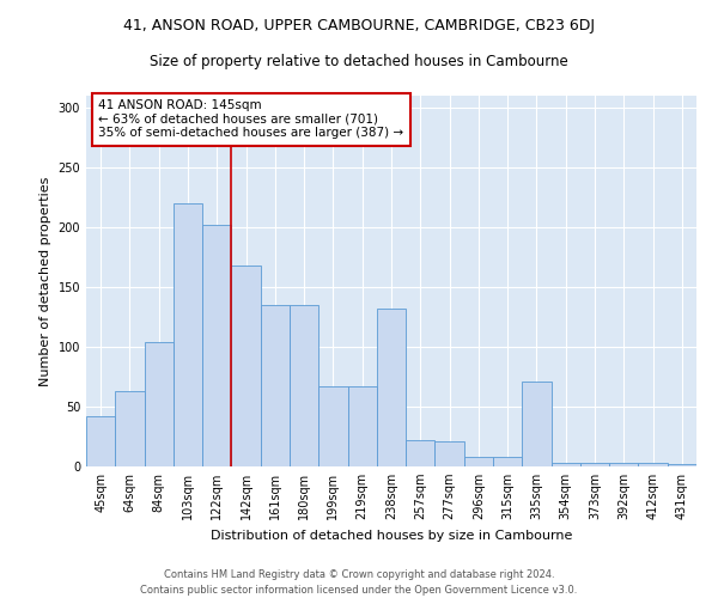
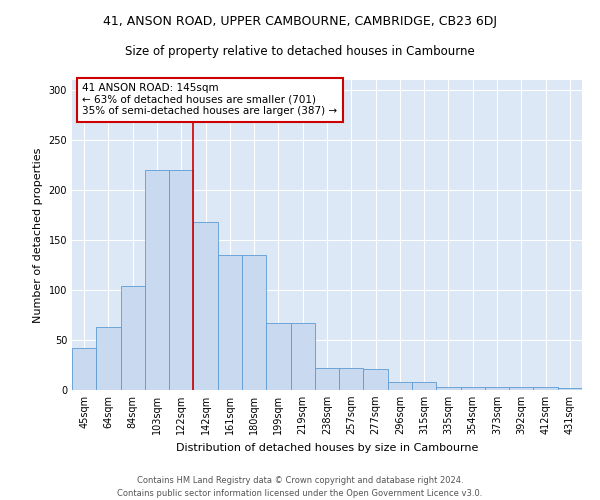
122sqm: 202 -> 220
238sqm: 132 -> 22
335sqm: 71 -> 3
